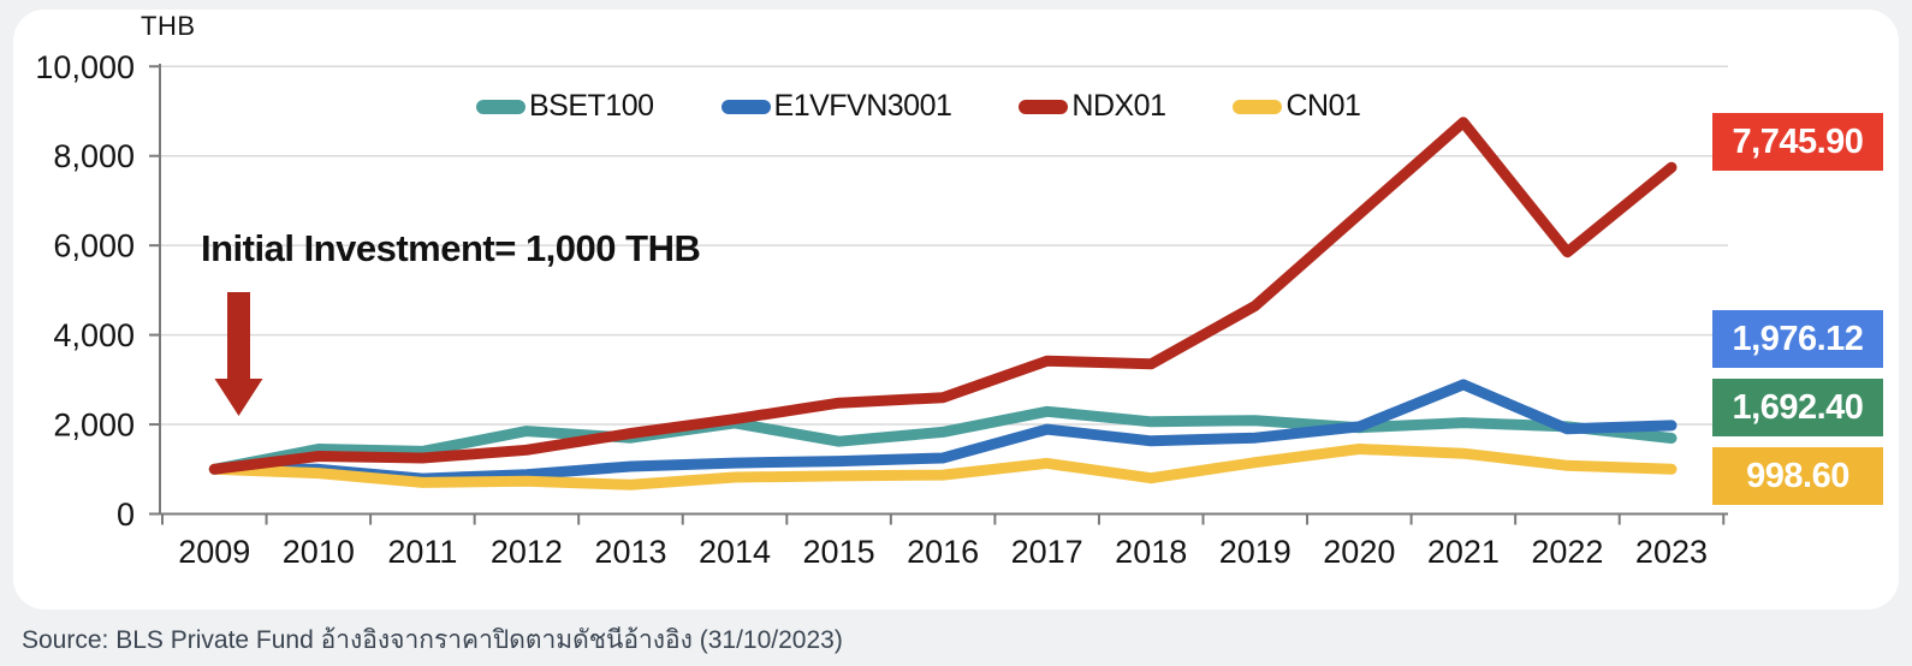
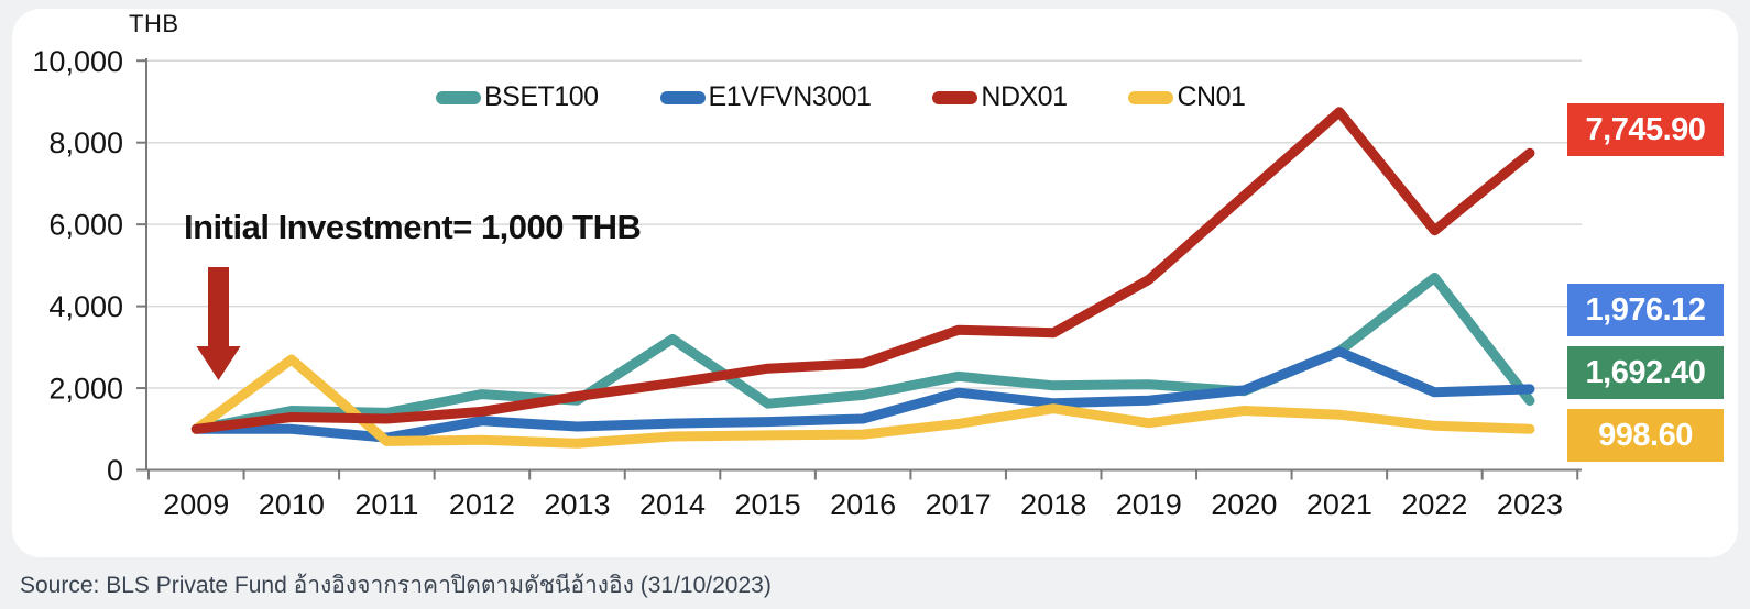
CN01/2010: 900 -> 2700
E1VFVN3001/2012: 900 -> 1200
BSET100/2014: 2000 -> 3200
CN01/2018: 800 -> 1500
BSET100/2021: 2000 -> 2900
BSET100/2022: 2000 -> 4700
